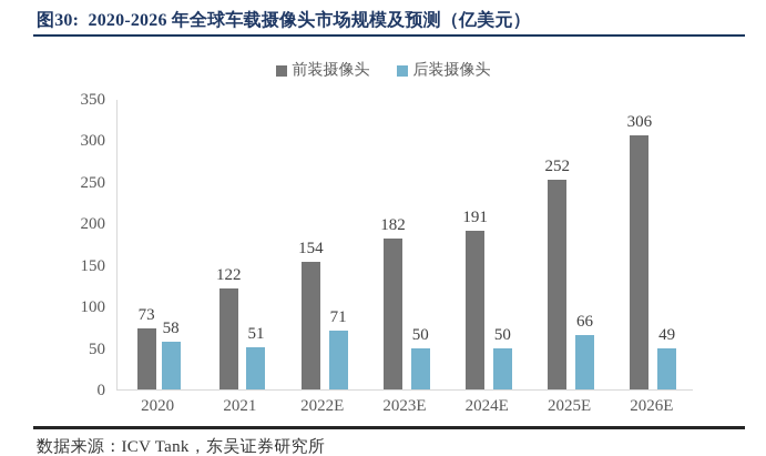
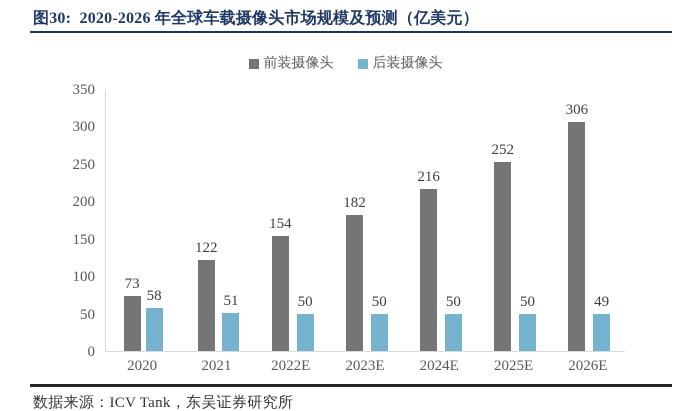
后装摄像头/2022E: 71 -> 50
前装摄像头/2024E: 191 -> 216
后装摄像头/2025E: 66 -> 50
